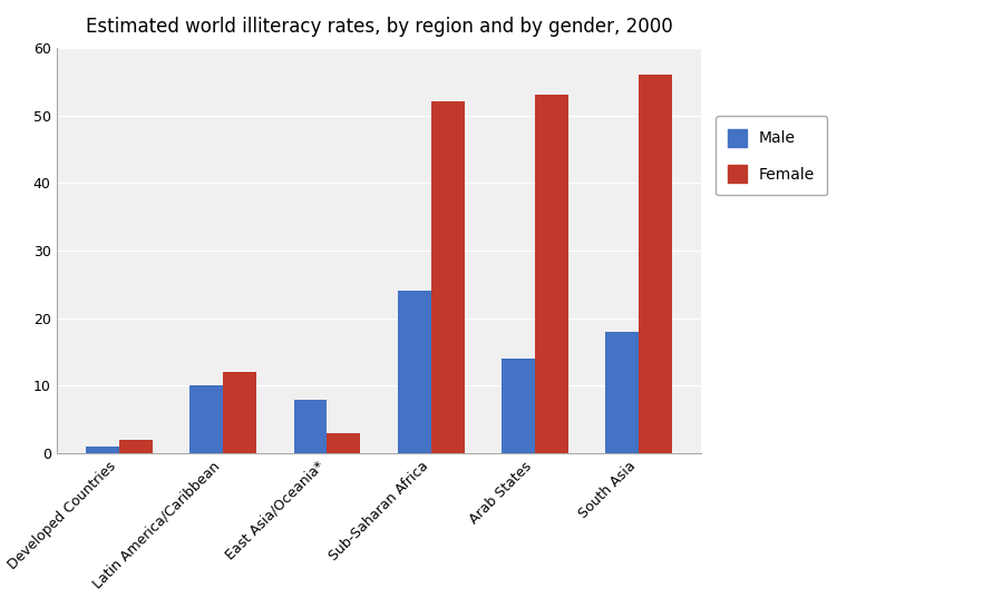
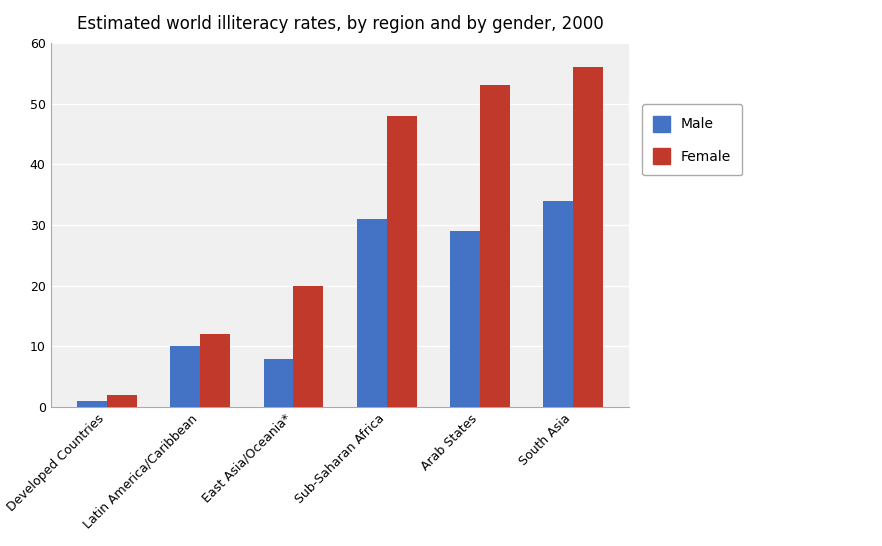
Female/East Asia/Oceania*: 3 -> 20
Male/Sub-Saharan Africa: 24 -> 31
Female/Sub-Saharan Africa: 52 -> 48
Male/Arab States: 14 -> 29
Male/South Asia: 18 -> 34
